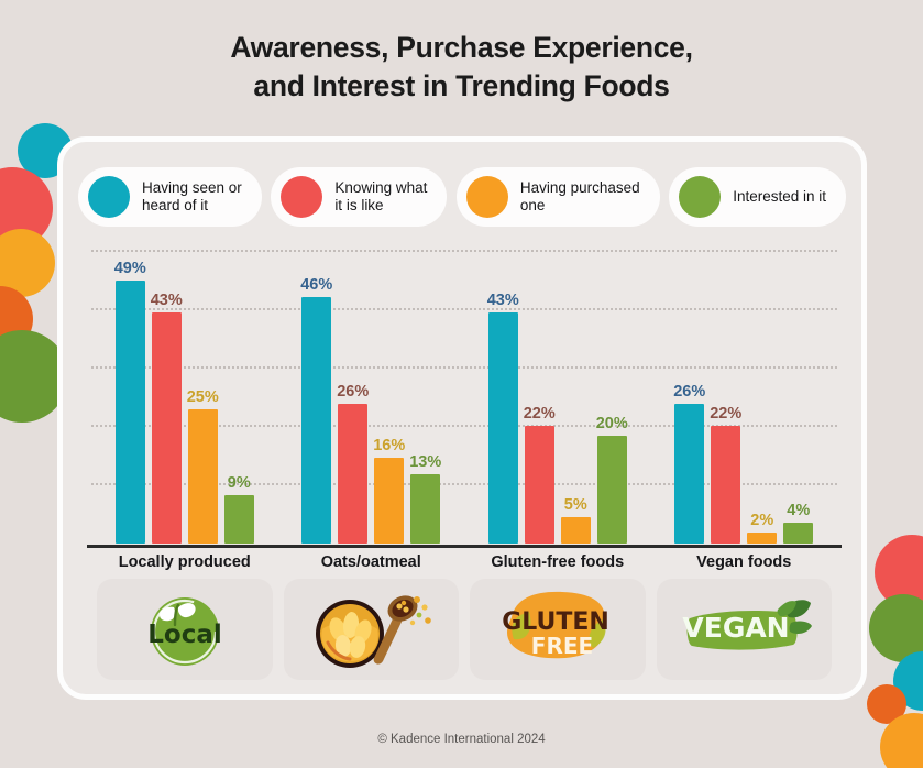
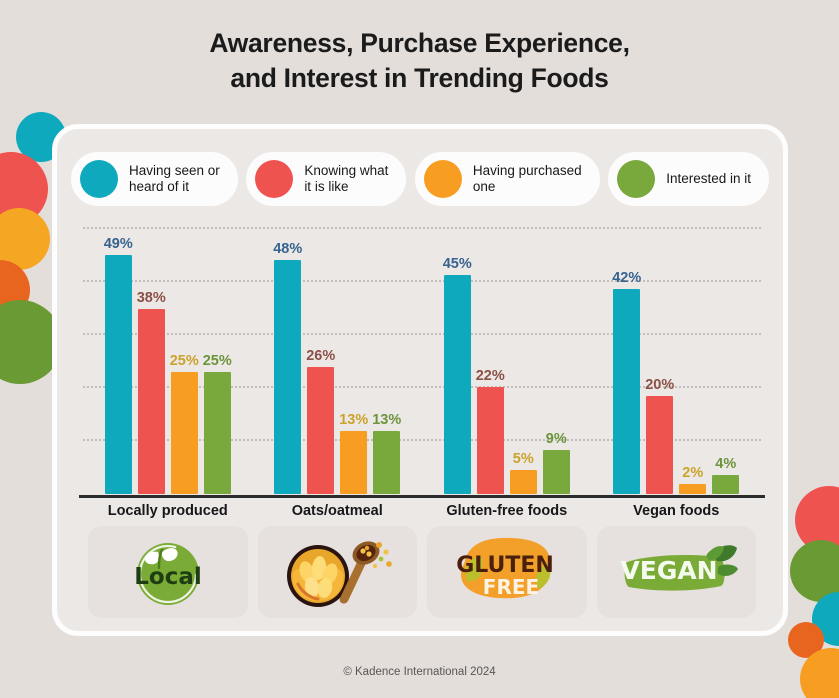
Knowing what it is like/Locally produced: 43% -> 38%
Interested in it/Locally produced: 9% -> 25%
Having seen or heard of it/Oats/oatmeal: 46% -> 48%
Having purchased one/Oats/oatmeal: 16% -> 13%
Having seen or heard of it/Gluten-free foods: 43% -> 45%
Interested in it/Gluten-free foods: 20% -> 9%
Having seen or heard of it/Vegan foods: 26% -> 42%
Knowing what it is like/Vegan foods: 22% -> 20%
